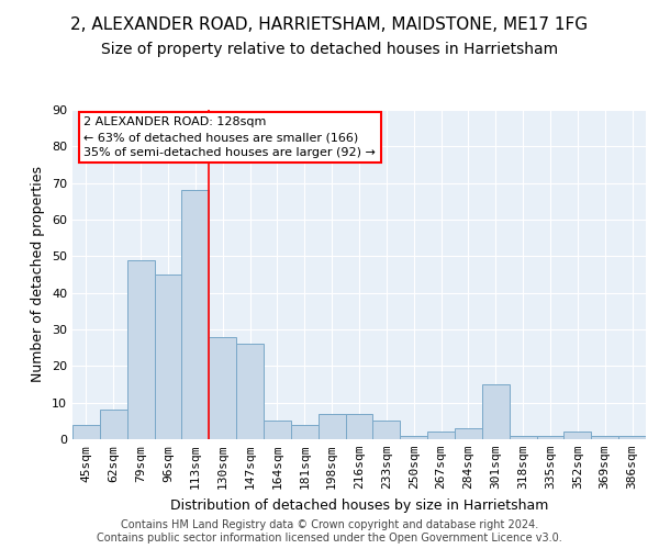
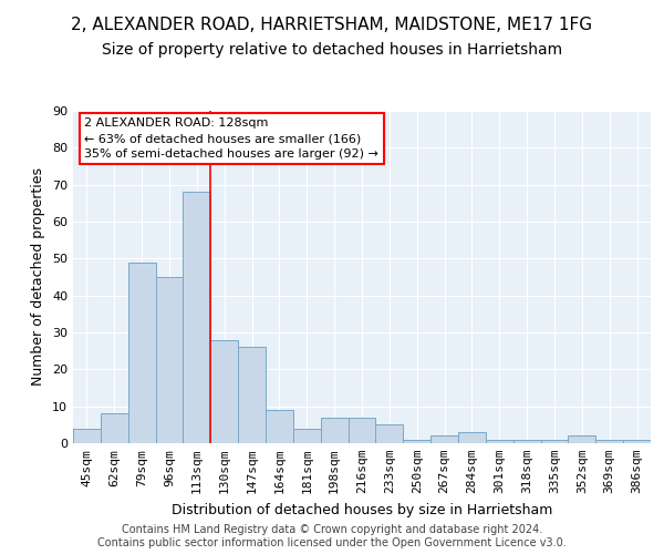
164sqm: 5 -> 9
301sqm: 15 -> 1
